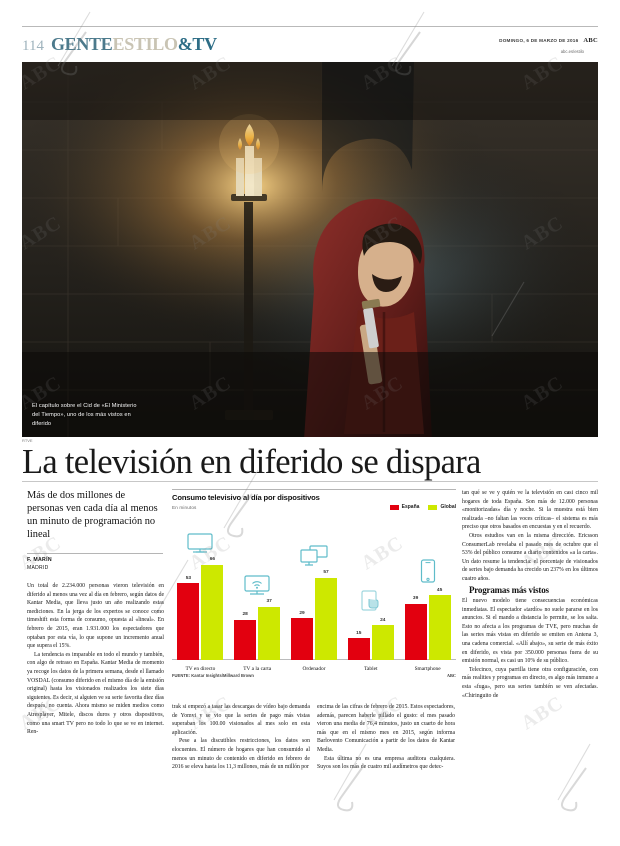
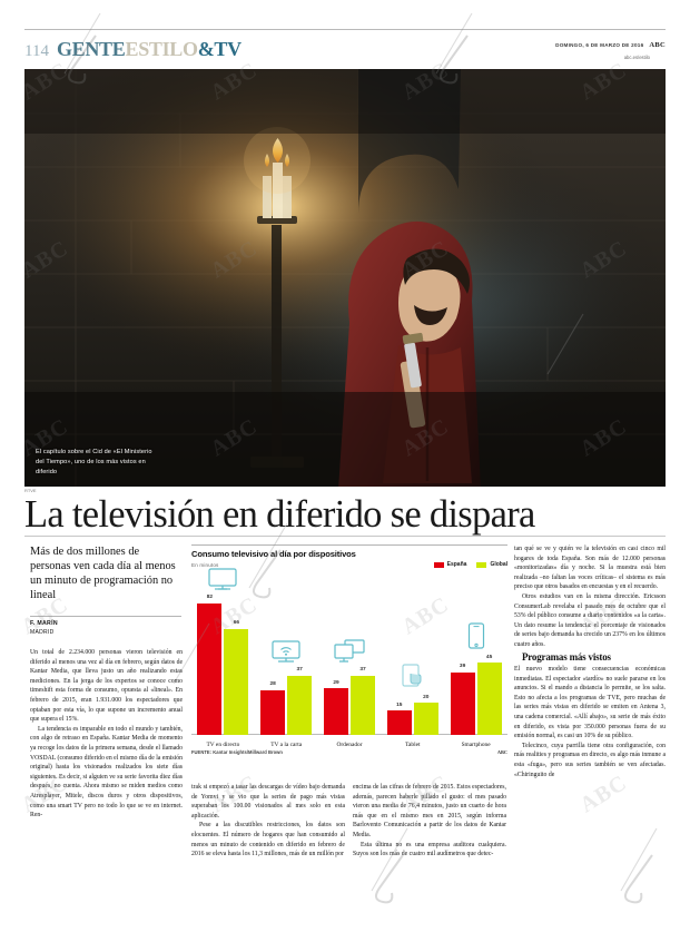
España/TV en directo: 53 -> 82
Global/Ordenador: 57 -> 37
Global/Tablet: 24 -> 20
